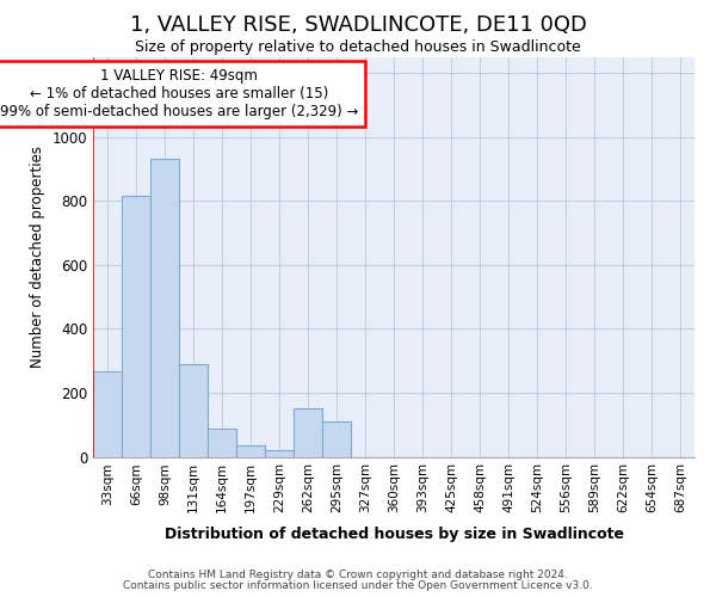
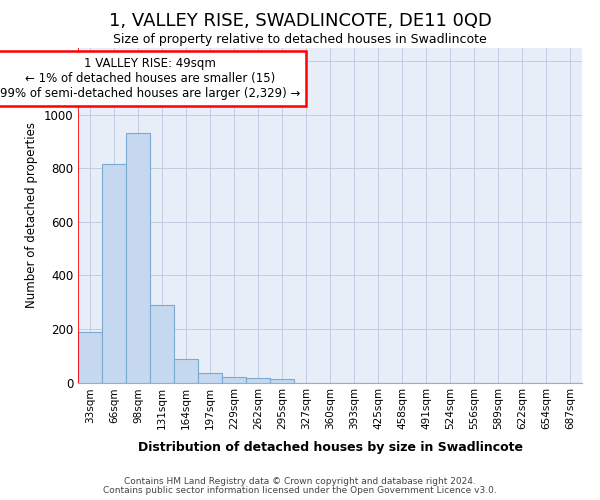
33sqm: 265 -> 190
262sqm: 150 -> 18
295sqm: 110 -> 12
